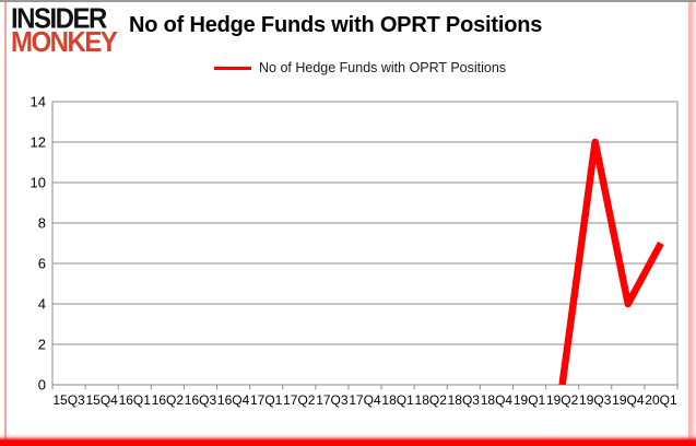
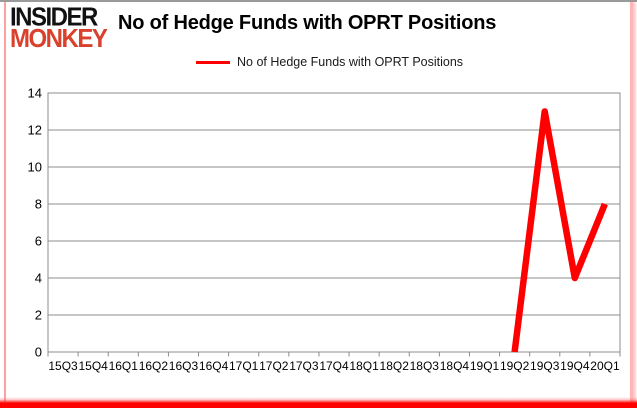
19Q3: 12 -> 13
20Q1: 7 -> 8
